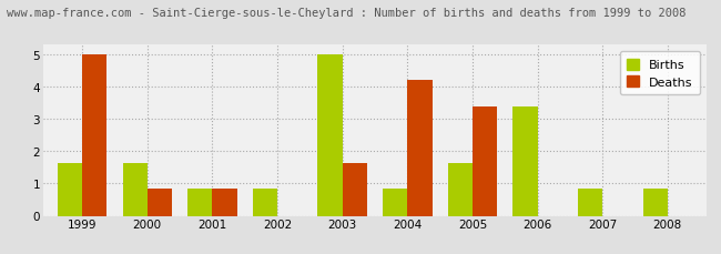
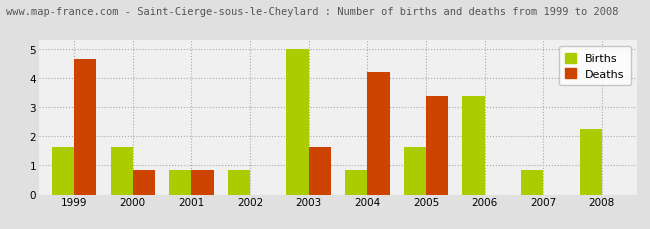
Deaths/1999: 5.00 -> 4.65
Births/2008: 0.85 -> 2.25
